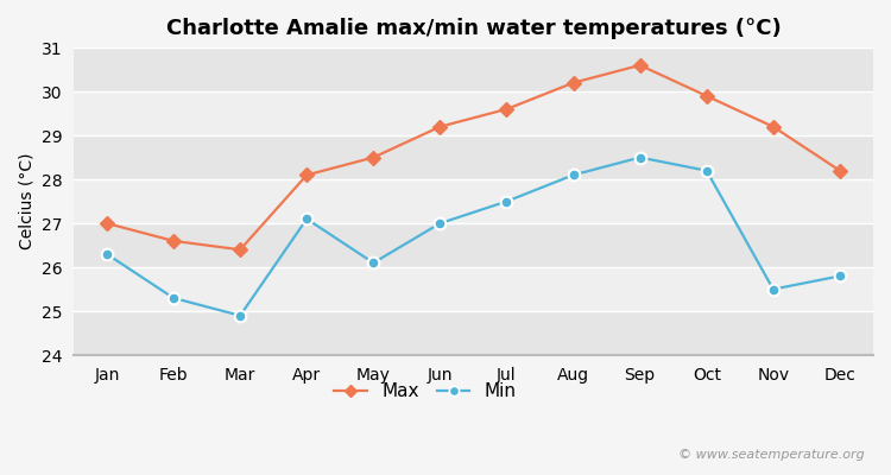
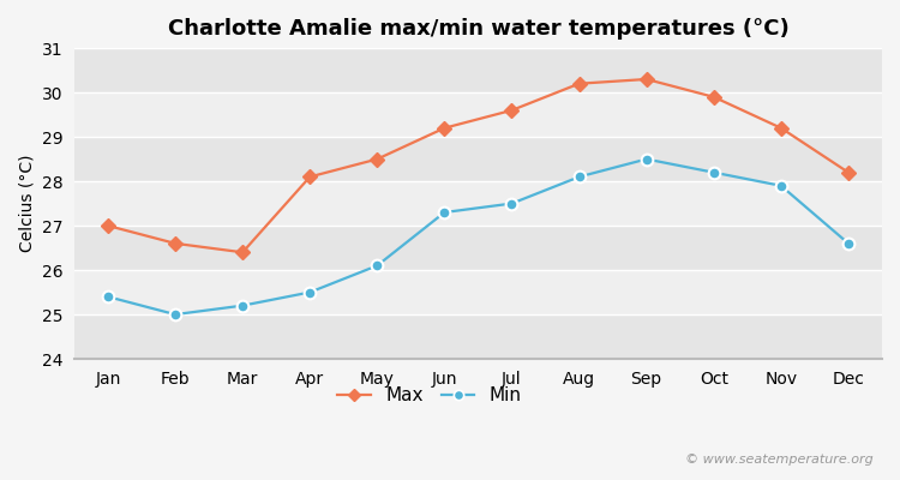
Min/Jan: 26.3 -> 25.4
Min/Feb: 25.3 -> 25.0
Min/Mar: 24.9 -> 25.2
Min/Apr: 27.1 -> 25.5
Min/Jun: 27.0 -> 27.3
Max/Sep: 30.6 -> 30.3
Min/Nov: 25.5 -> 27.9
Min/Dec: 25.8 -> 26.6
